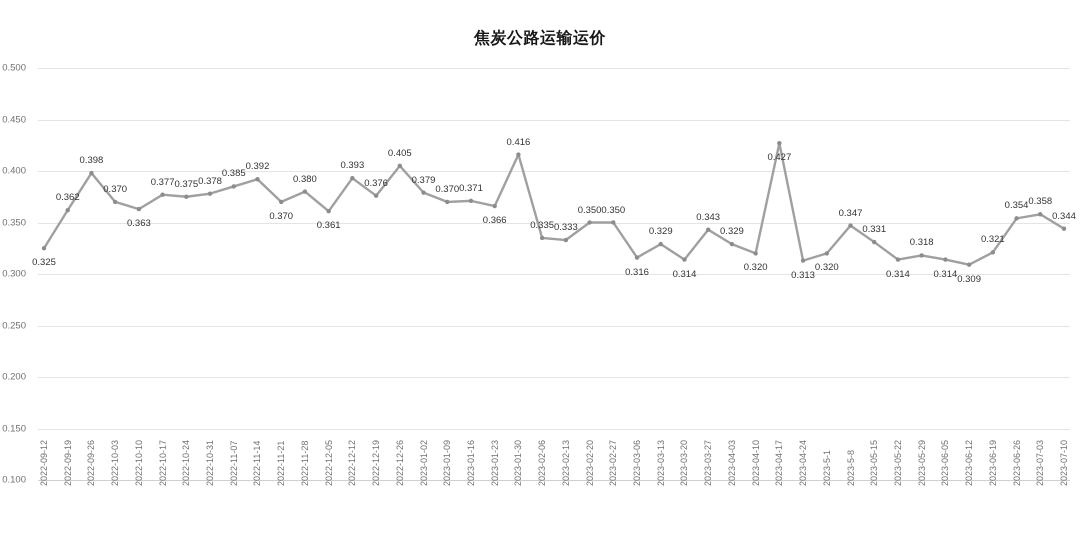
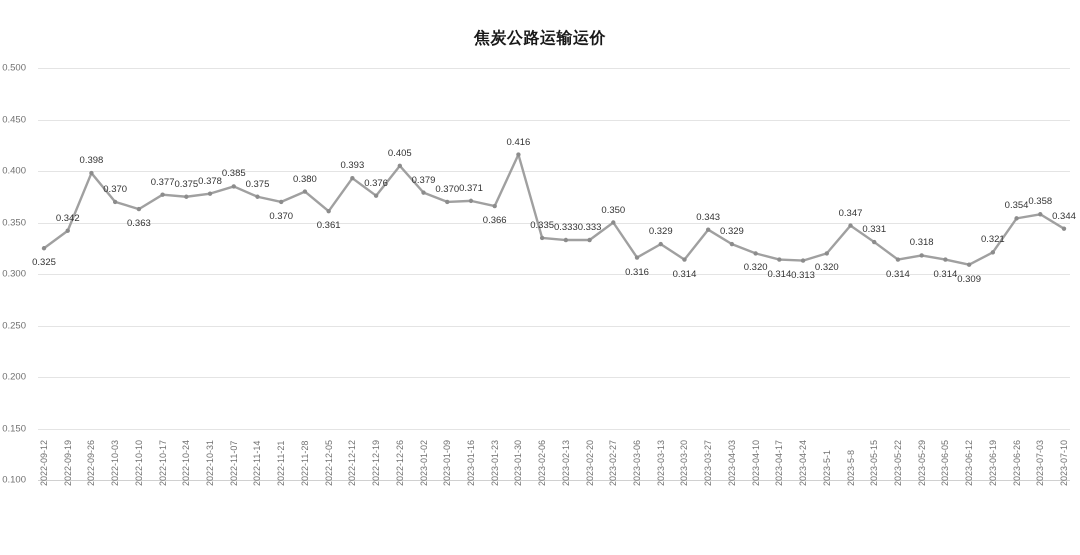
2022-09-19: 0.362 -> 0.342
2022-11-14: 0.392 -> 0.375
2023-02-20: 0.350 -> 0.333
2023-04-17: 0.427 -> 0.314
